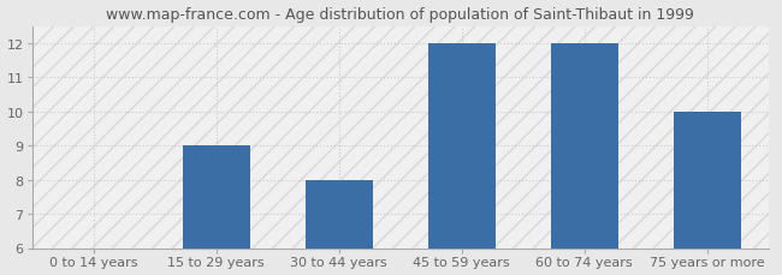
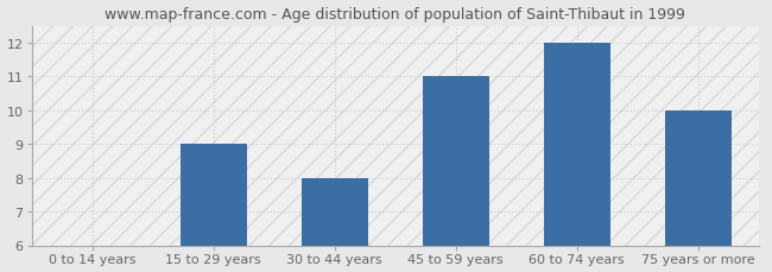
45 to 59 years: 12 -> 11
